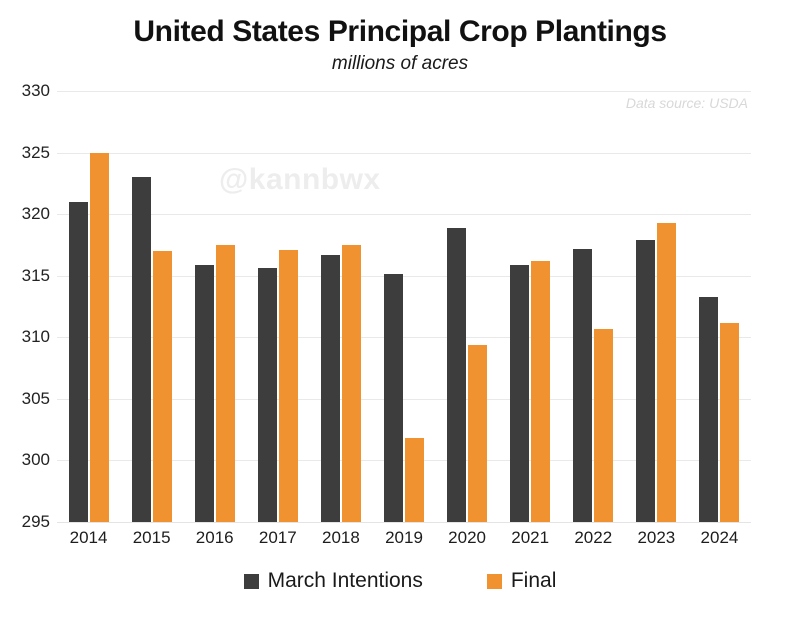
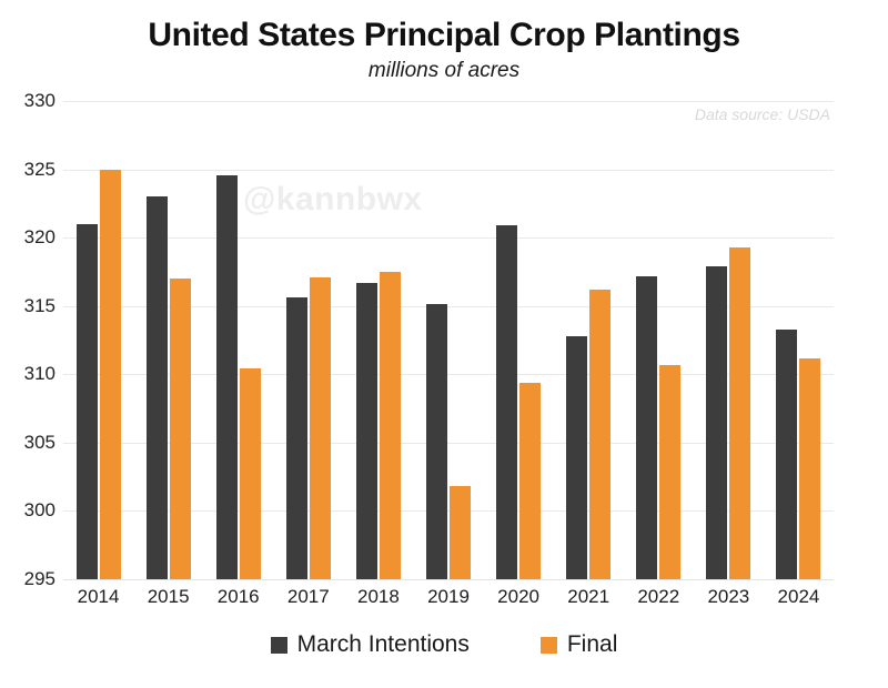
March Intentions/2016: 315.9 -> 324.6
Final/2016: 317.5 -> 310.4
March Intentions/2020: 318.9 -> 320.9
March Intentions/2021: 315.9 -> 312.8
